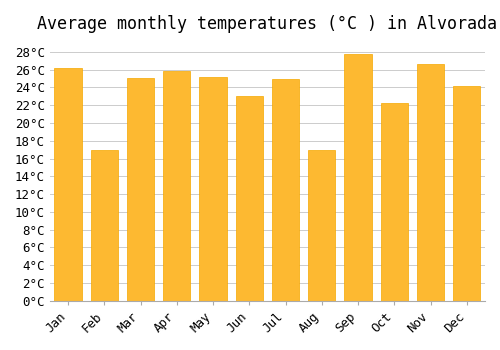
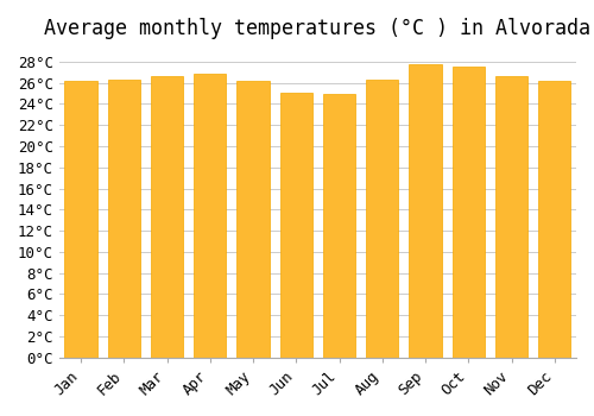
Feb: 17.0°C -> 26.3°C
Mar: 25.0°C -> 26.6°C
Apr: 25.8°C -> 26.8°C
May: 25.2°C -> 26.2°C
Jun: 23.0°C -> 25.0°C
Aug: 17.0°C -> 26.3°C
Oct: 22.2°C -> 27.5°C
Dec: 24.2°C -> 26.2°C
